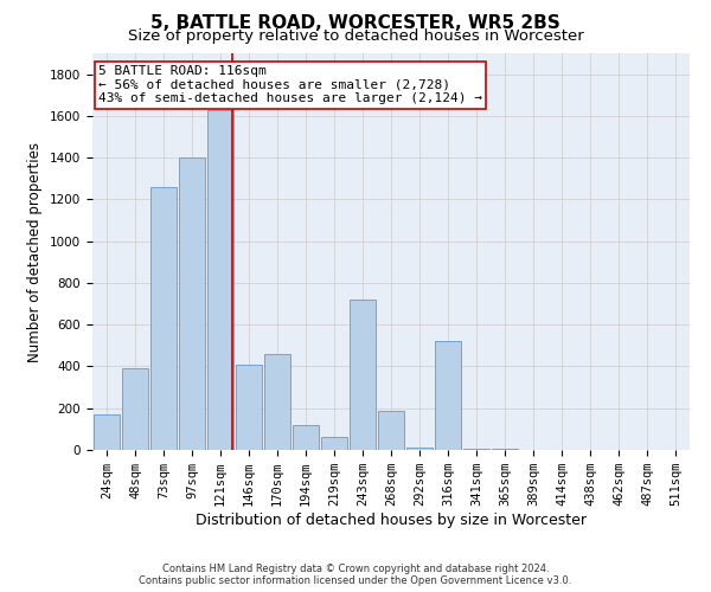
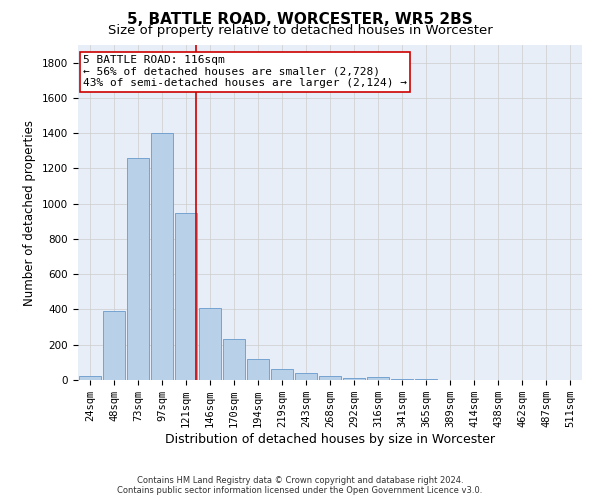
24sqm: 170 -> 20
121sqm: 1630 -> 950
170sqm: 460 -> 230
243sqm: 720 -> 40
268sqm: 190 -> 20
316sqm: 520 -> 20
